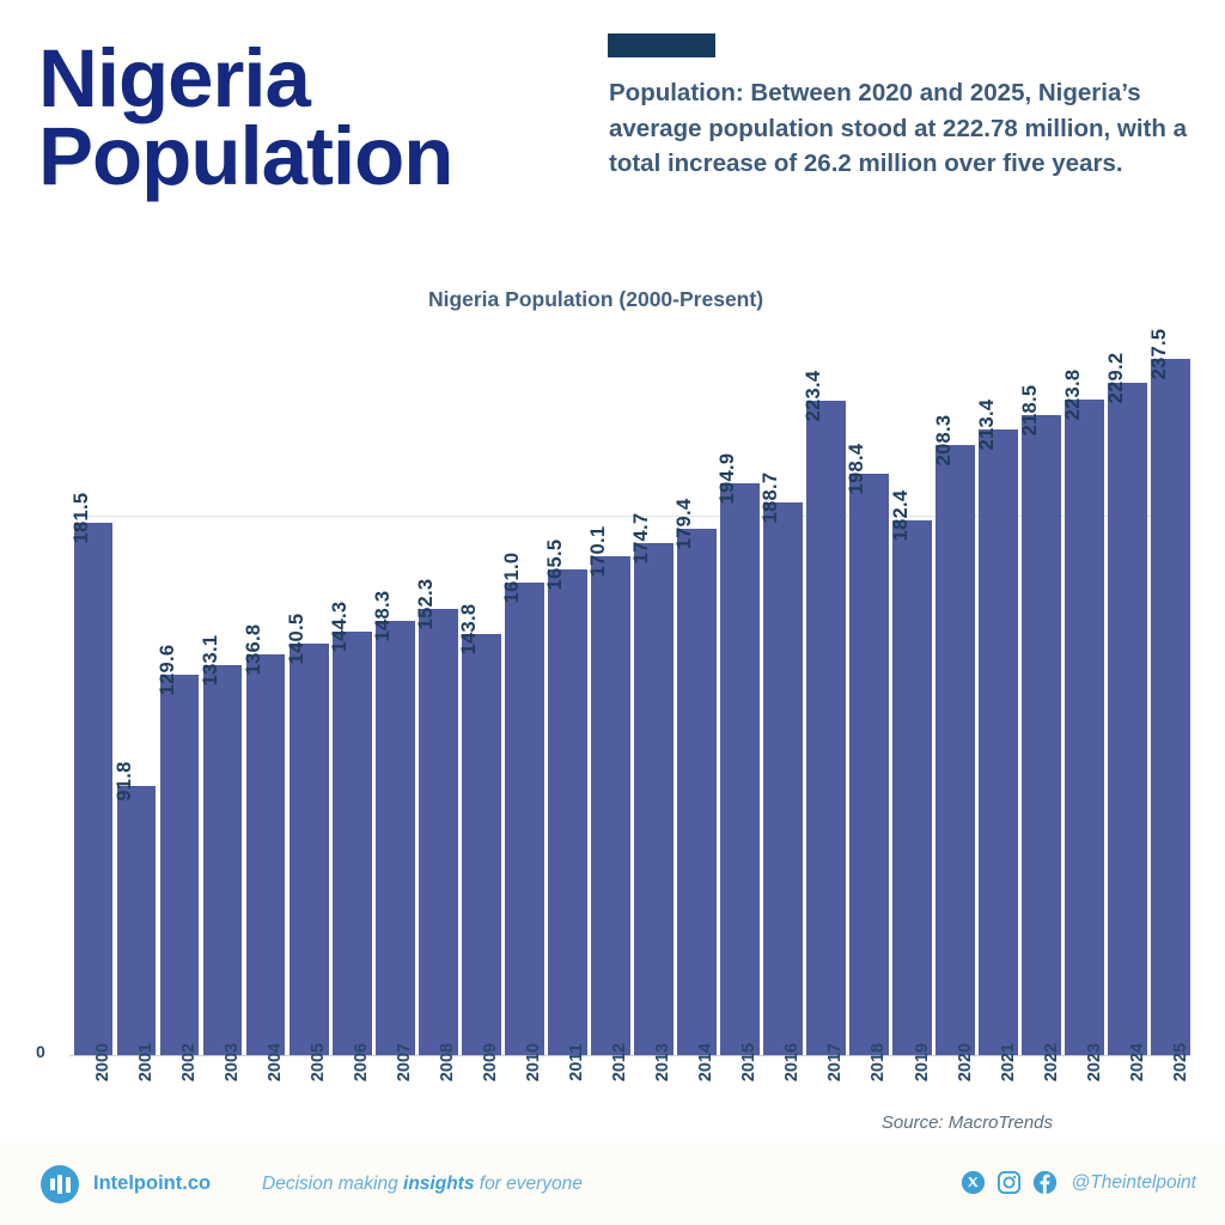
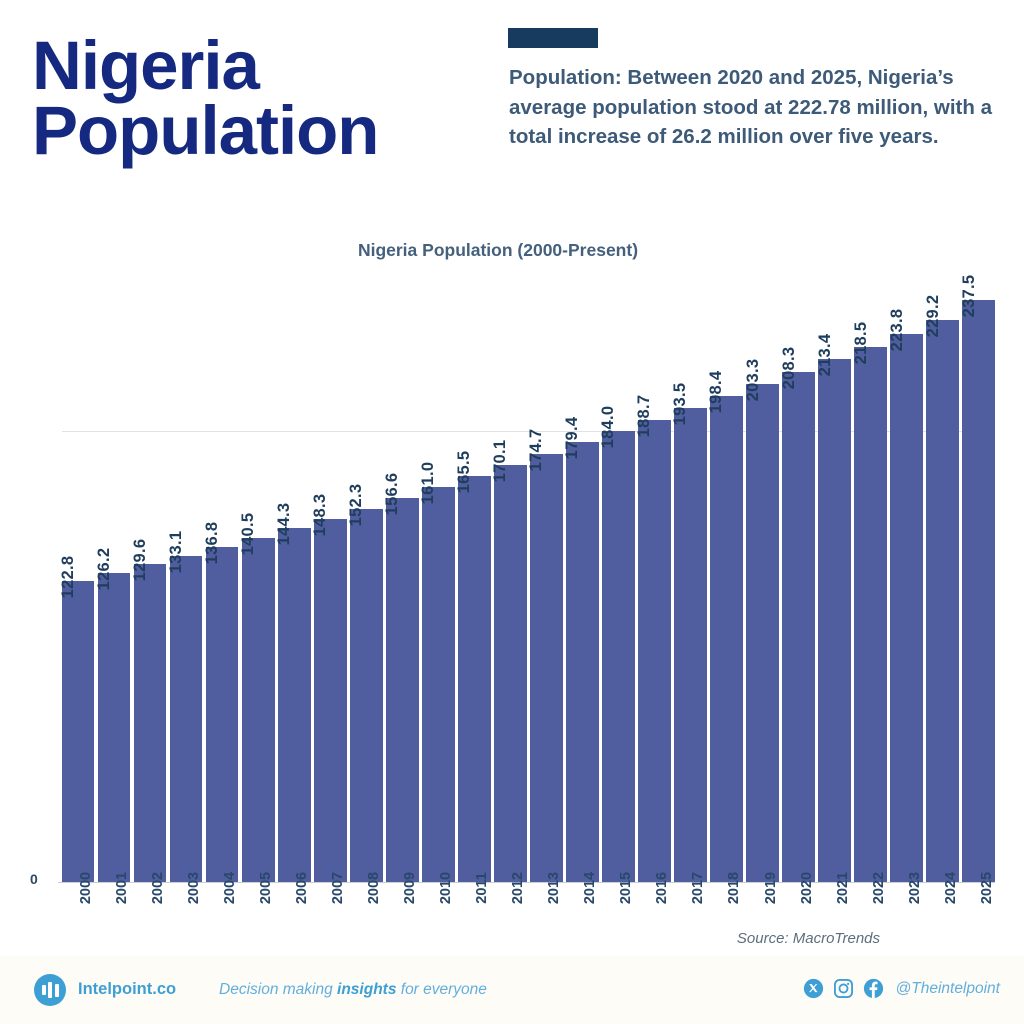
2000: 181.5 -> 122.8
2001: 91.8 -> 126.2
2009: 143.8 -> 156.6
2015: 194.9 -> 184.0
2017: 223.4 -> 193.5
2019: 182.4 -> 203.3
